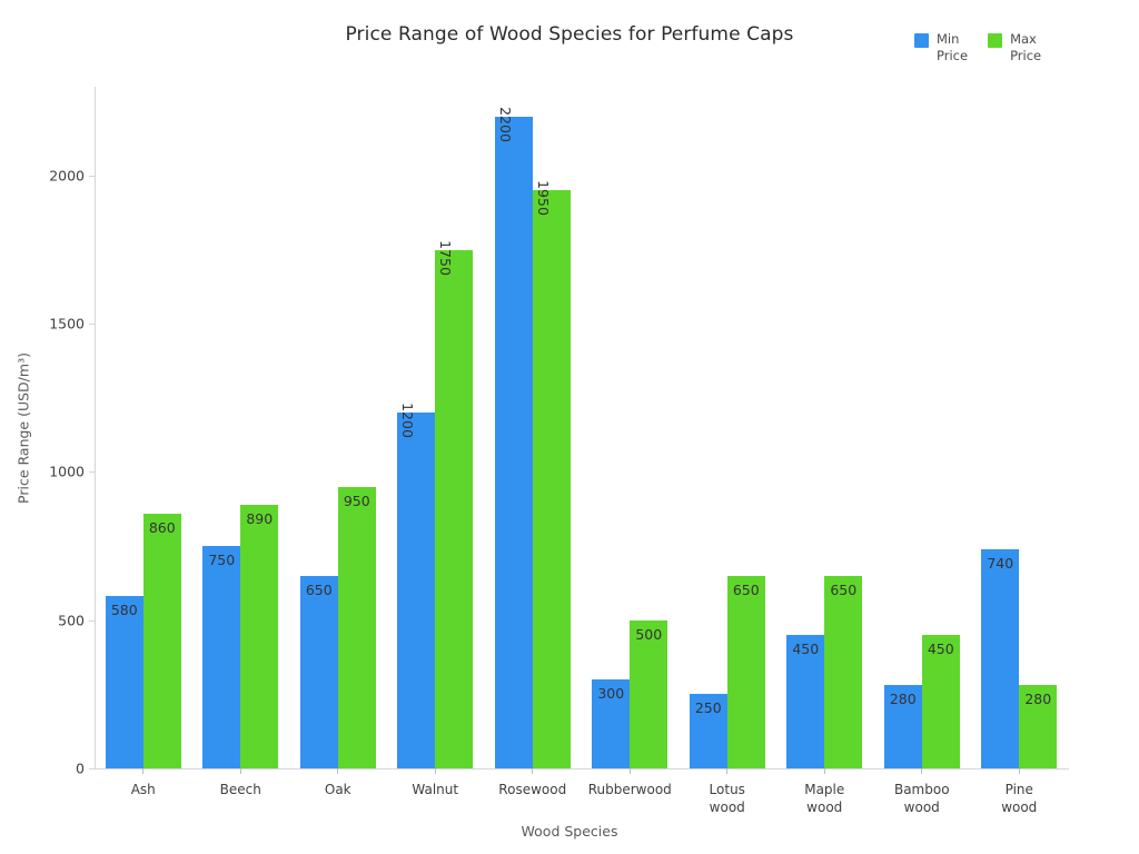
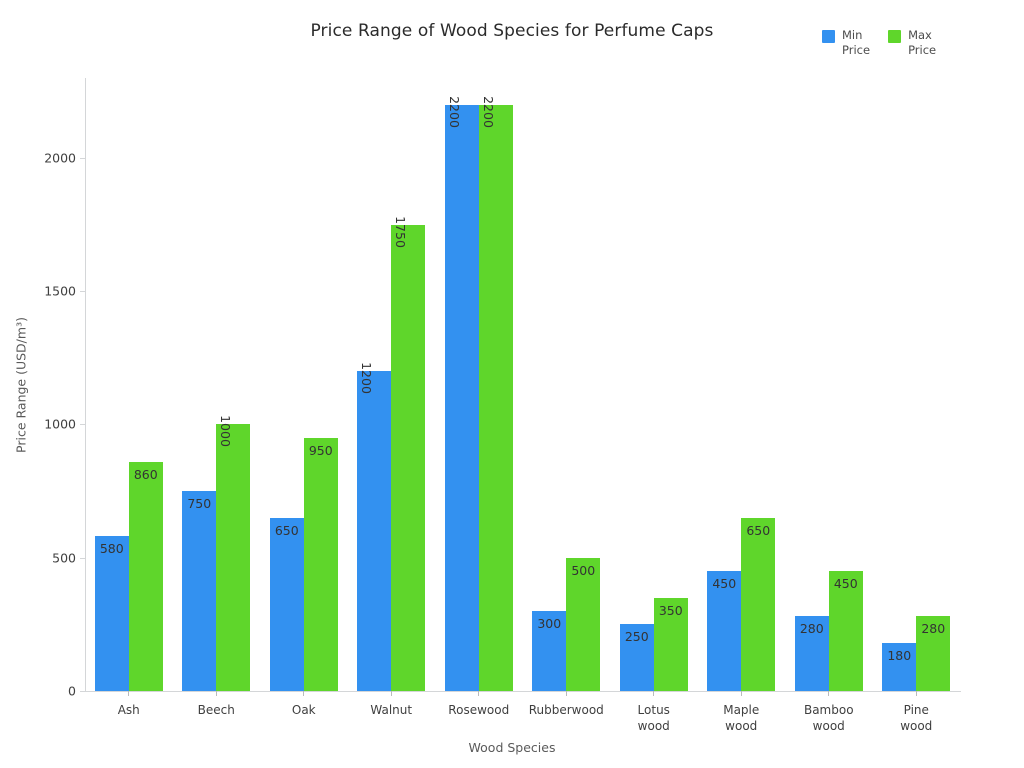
Max Price/Beech: 890 -> 1000
Max Price/Rosewood: 1950 -> 2200
Max Price/Lotus wood: 650 -> 350
Min Price/Pine wood: 740 -> 180
